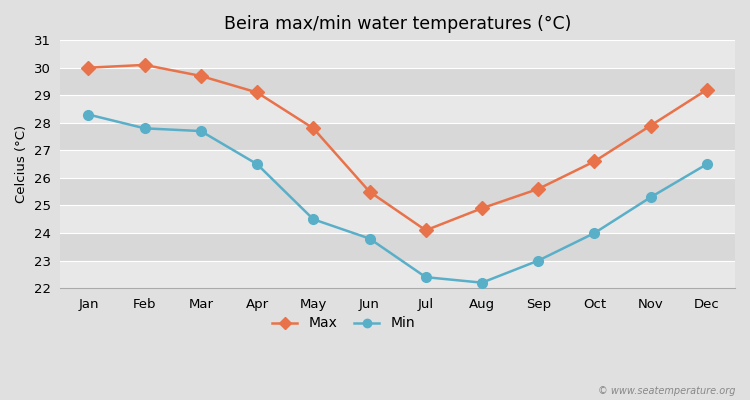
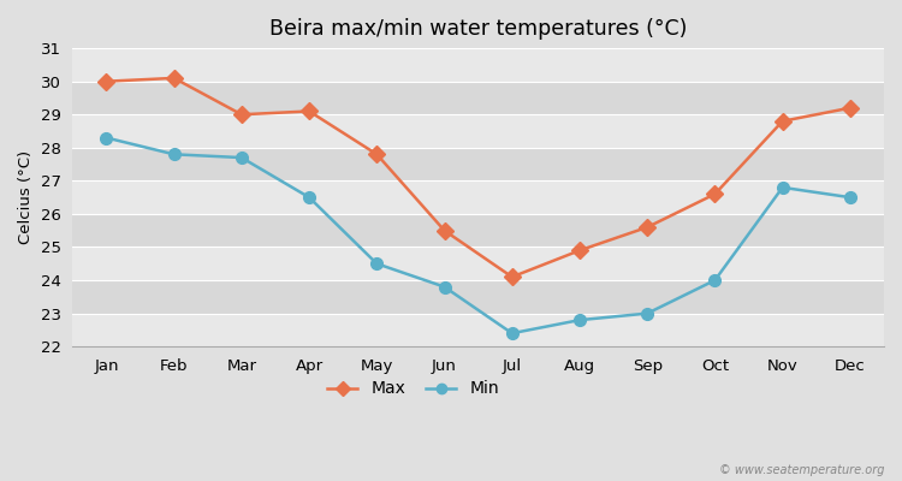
Max/Mar: 29.7 -> 29.0
Min/Aug: 22.2 -> 22.8
Max/Nov: 27.9 -> 28.8
Min/Nov: 25.3 -> 26.8
